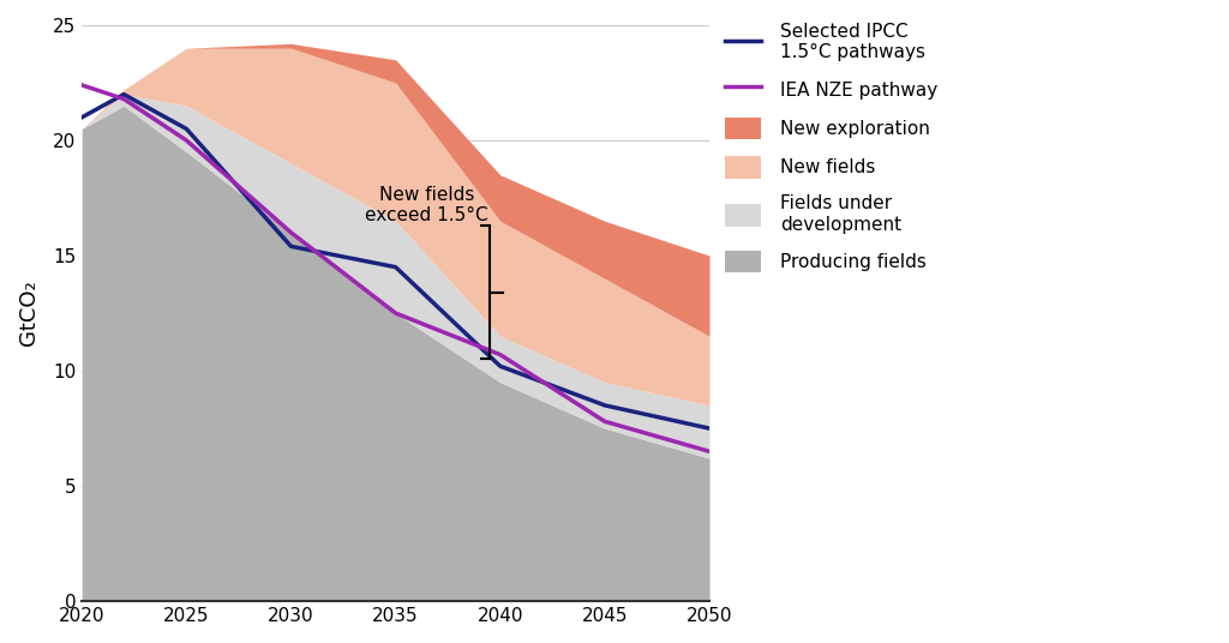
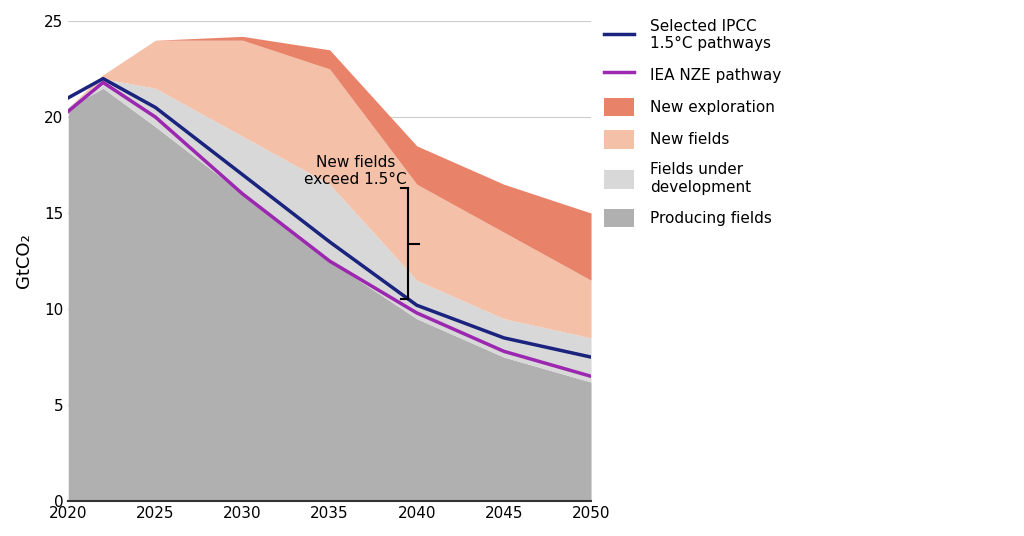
IEA NZE pathway/2020: 22.4 -> 20.3
Selected IPCC 1.5°C pathways/2030: 15.4 -> 17.0
Selected IPCC 1.5°C pathways/2035: 14.5 -> 13.5
IEA NZE pathway/2040: 10.7 -> 9.8
